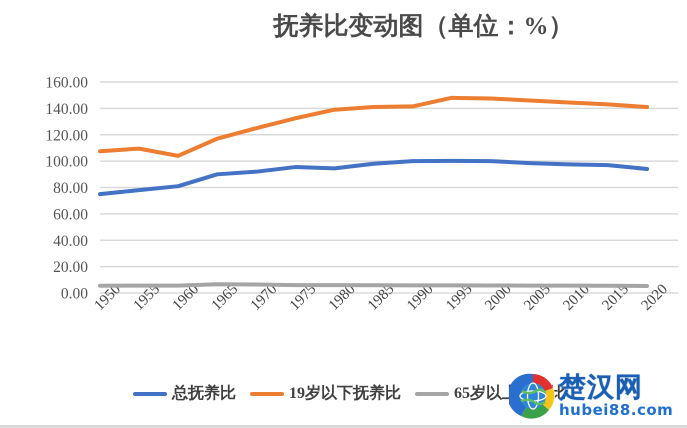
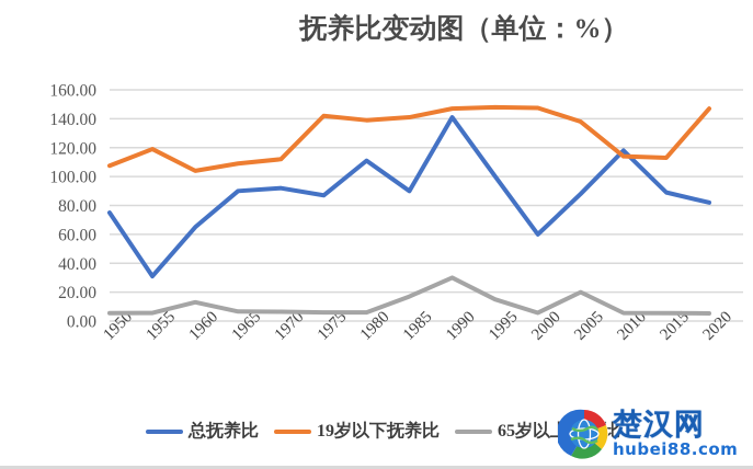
总抚养比/1955: 78 -> 31
19岁以下抚养比/1955: 110 -> 119
总抚养比/1960: 81 -> 65
65岁以上抚养比/1960: 6 -> 13
19岁以下抚养比/1965: 117 -> 109
19岁以下抚养比/1970: 125 -> 112
总抚养比/1975: 96 -> 87
19岁以下抚养比/1975: 132 -> 142
总抚养比/1980: 94 -> 111
总抚养比/1985: 98 -> 90
65岁以上抚养比/1985: 6 -> 17
总抚养比/1990: 100 -> 141
19岁以下抚养比/1990: 142 -> 147
65岁以上抚养比/1990: 6 -> 30
65岁以上抚养比/1995: 6 -> 15
总抚养比/2000: 100 -> 60
总抚养比/2005: 98 -> 88
19岁以下抚养比/2005: 146 -> 138
65岁以上抚养比/2005: 6 -> 20
总抚养比/2010: 98 -> 118
19岁以下抚养比/2010: 144 -> 114
总抚养比/2015: 97 -> 89
19岁以下抚养比/2015: 143 -> 113
总抚养比/2020: 94 -> 82
19岁以下抚养比/2020: 141 -> 147
